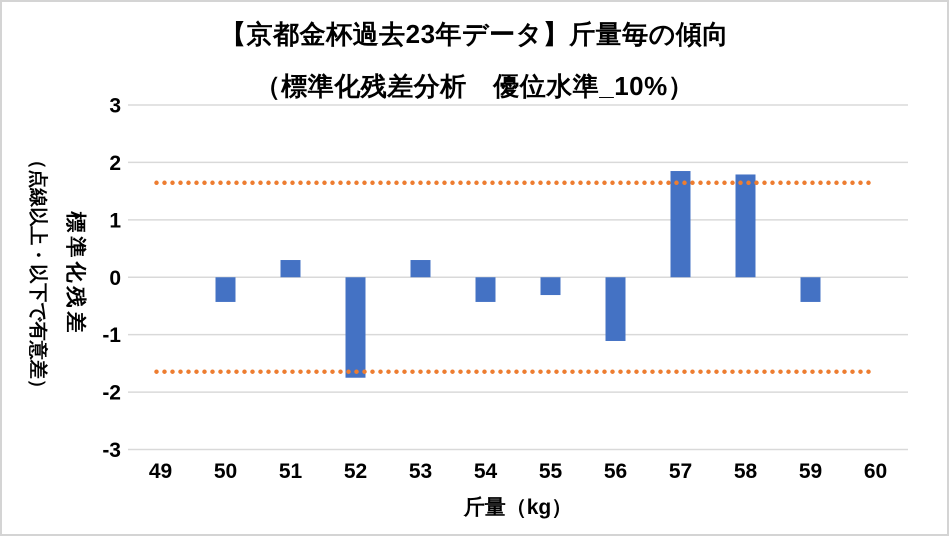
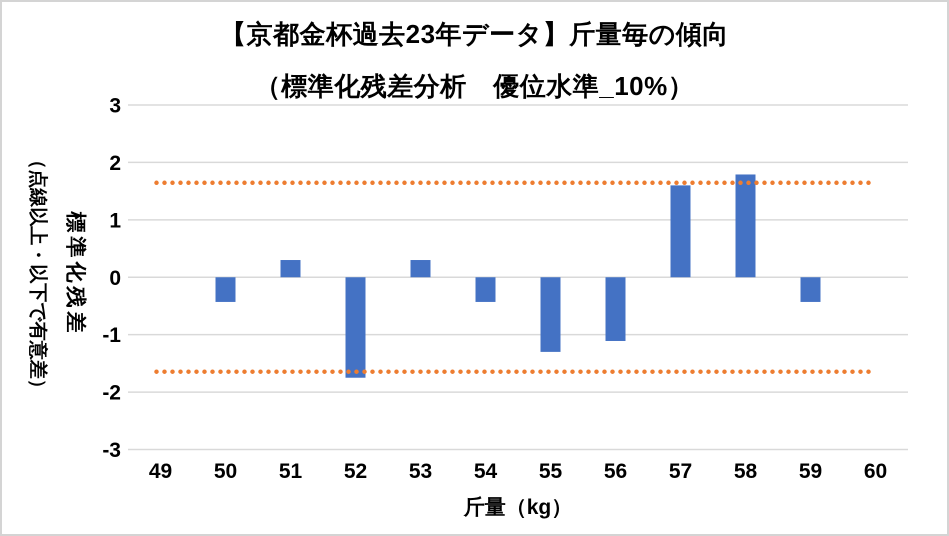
55: -0.3 -> -1.3
57: 1.9 -> 1.6
